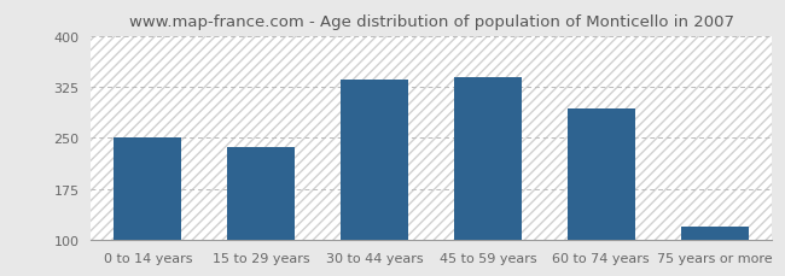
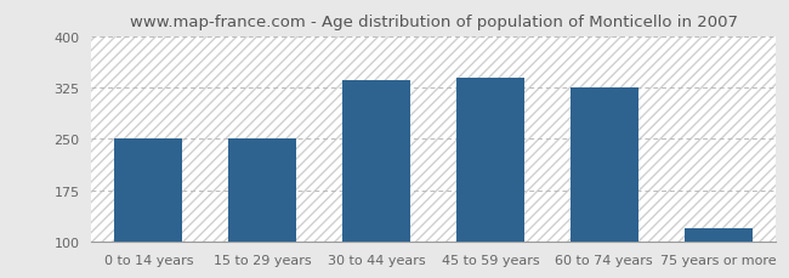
15 to 29 years: 236 -> 250
60 to 74 years: 294 -> 325
